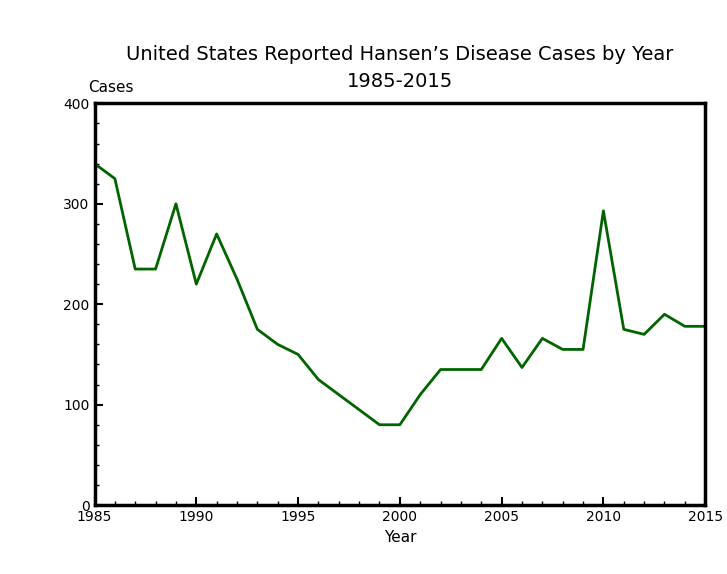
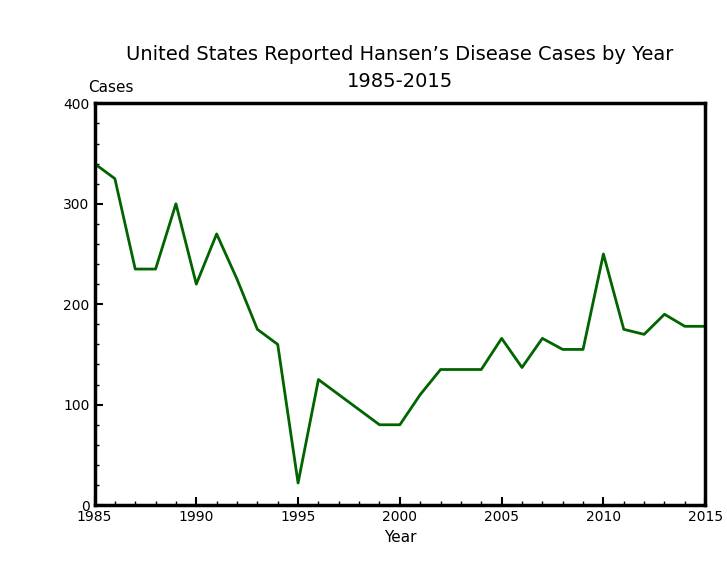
1995: 150 -> 22
2010: 293 -> 250
